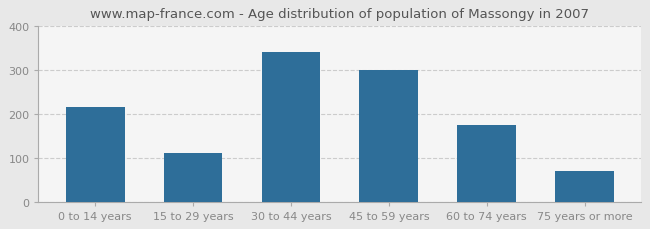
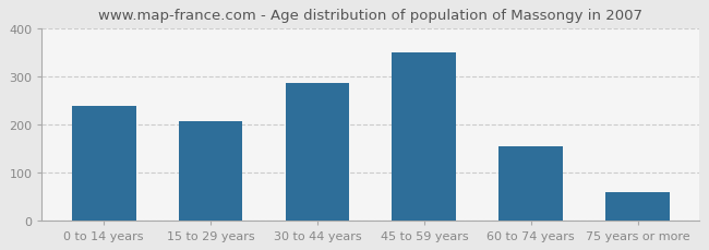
0 to 14 years: 215 -> 238
15 to 29 years: 110 -> 206
30 to 44 years: 340 -> 285
45 to 59 years: 300 -> 350
60 to 74 years: 175 -> 153
75 years or more: 70 -> 58
